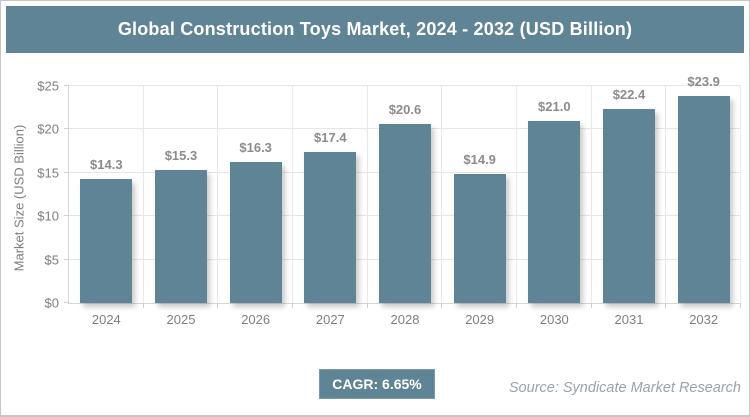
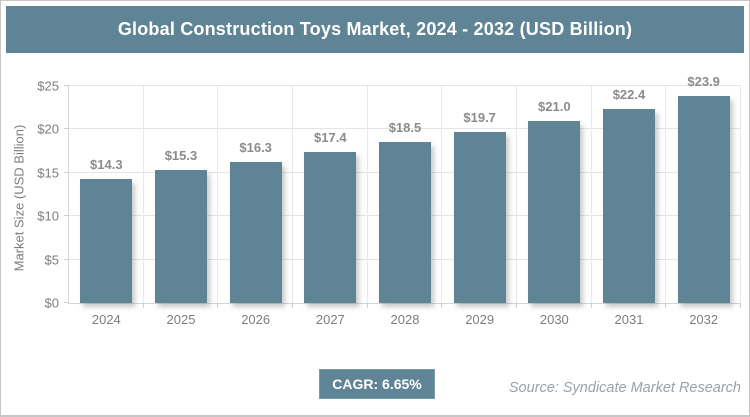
2028: $20.6 -> $18.5
2029: $14.9 -> $19.7
